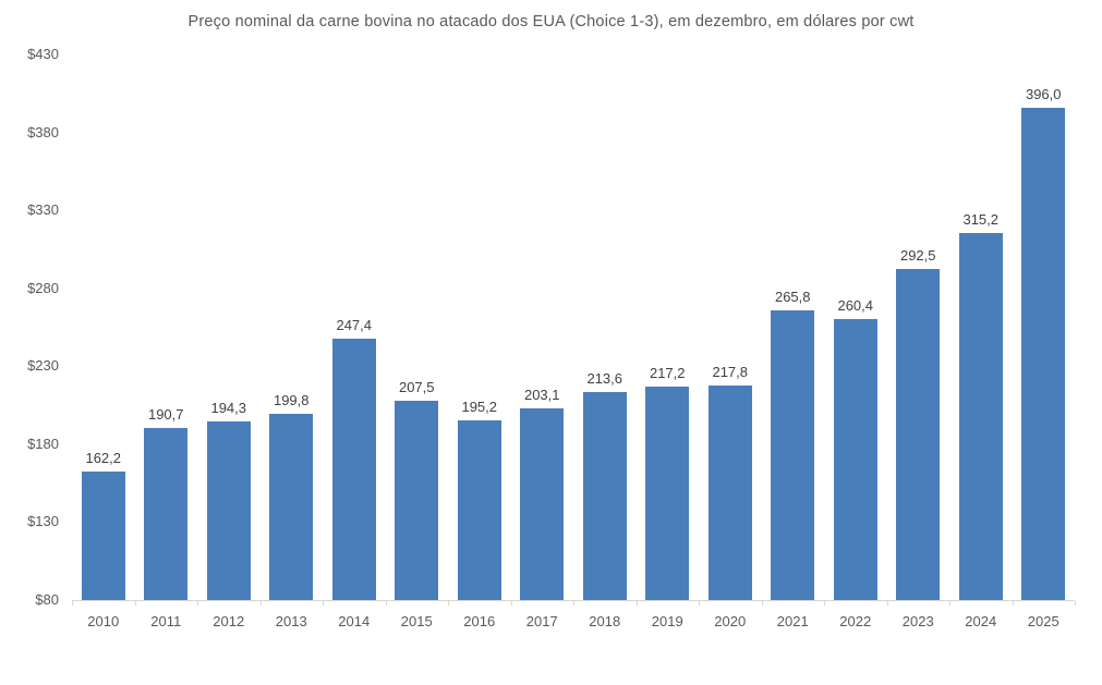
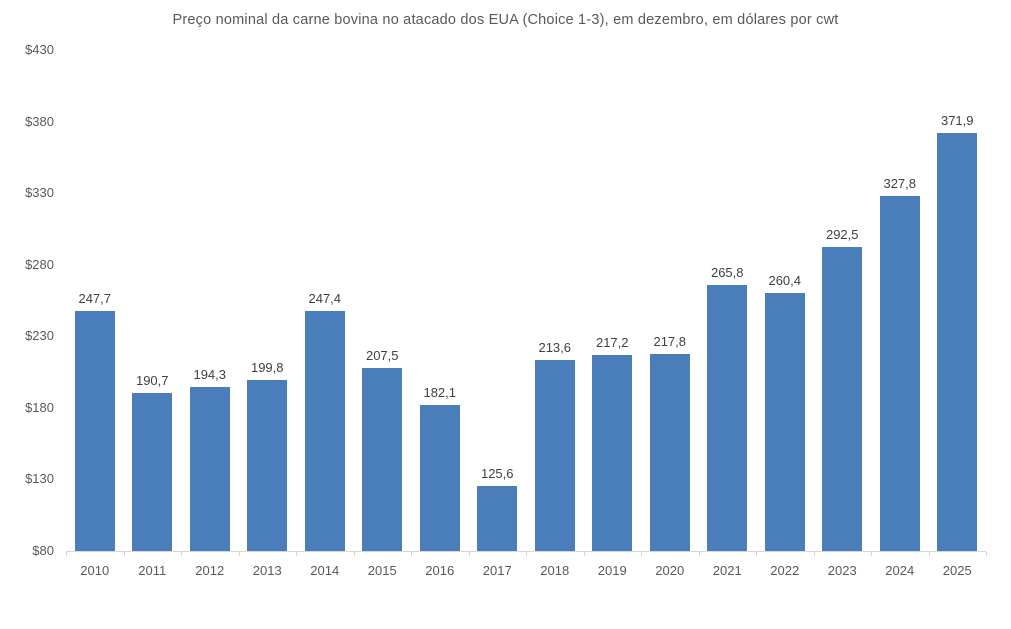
2010: 162,2 -> 247,7
2016: 195,2 -> 182,1
2017: 203,1 -> 125,6
2024: 315,2 -> 327,8
2025: 396,0 -> 371,9
